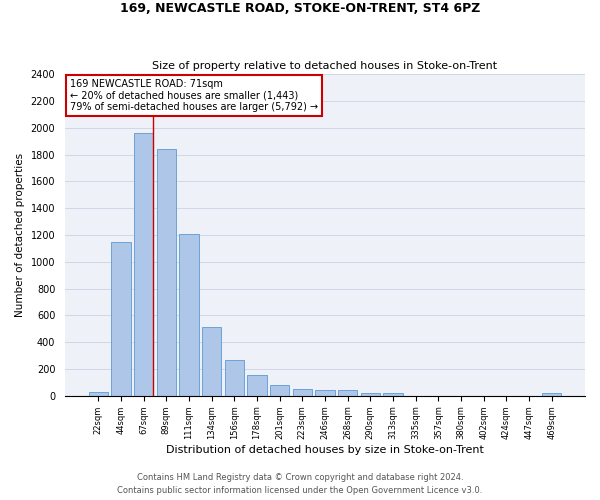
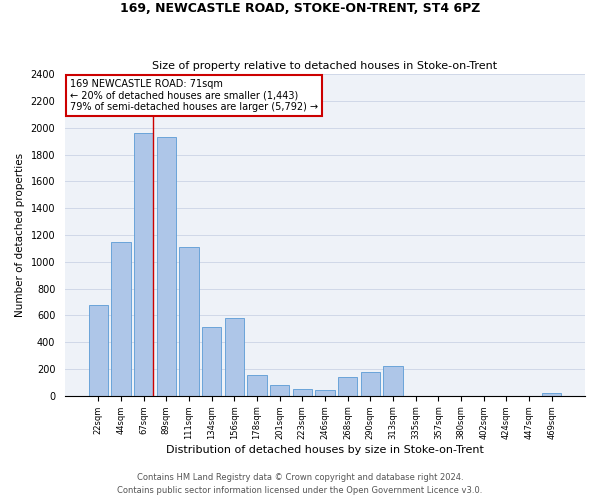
22sqm: 30 -> 680
89sqm: 1840 -> 1930
111sqm: 1210 -> 1110
156sqm: 260 -> 580
268sqm: 40 -> 140
290sqm: 20 -> 180
313sqm: 20 -> 220
